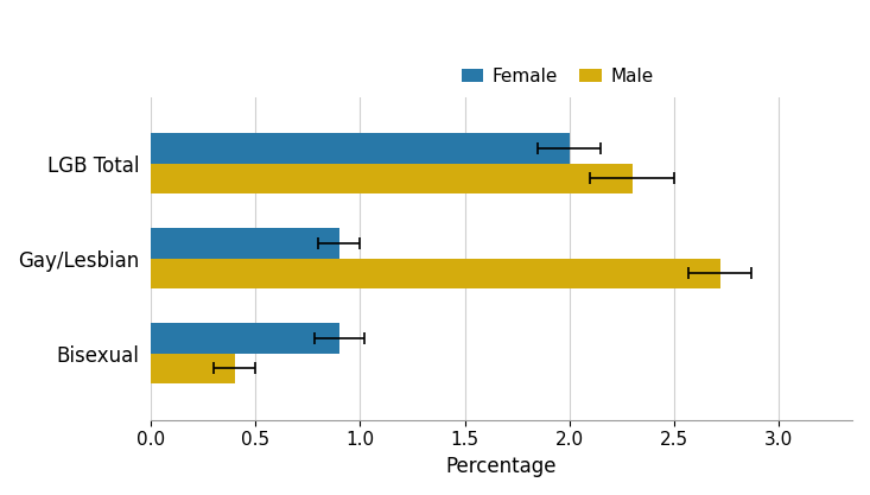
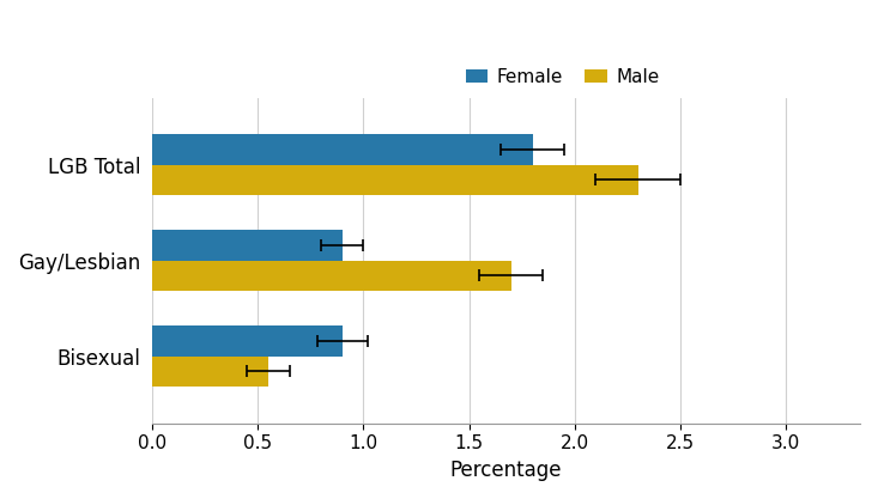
Female/LGB Total: 2.0 -> 1.8
Male/Gay/Lesbian: 2.72 -> 1.70
Male/Bisexual: 0.40 -> 0.55
